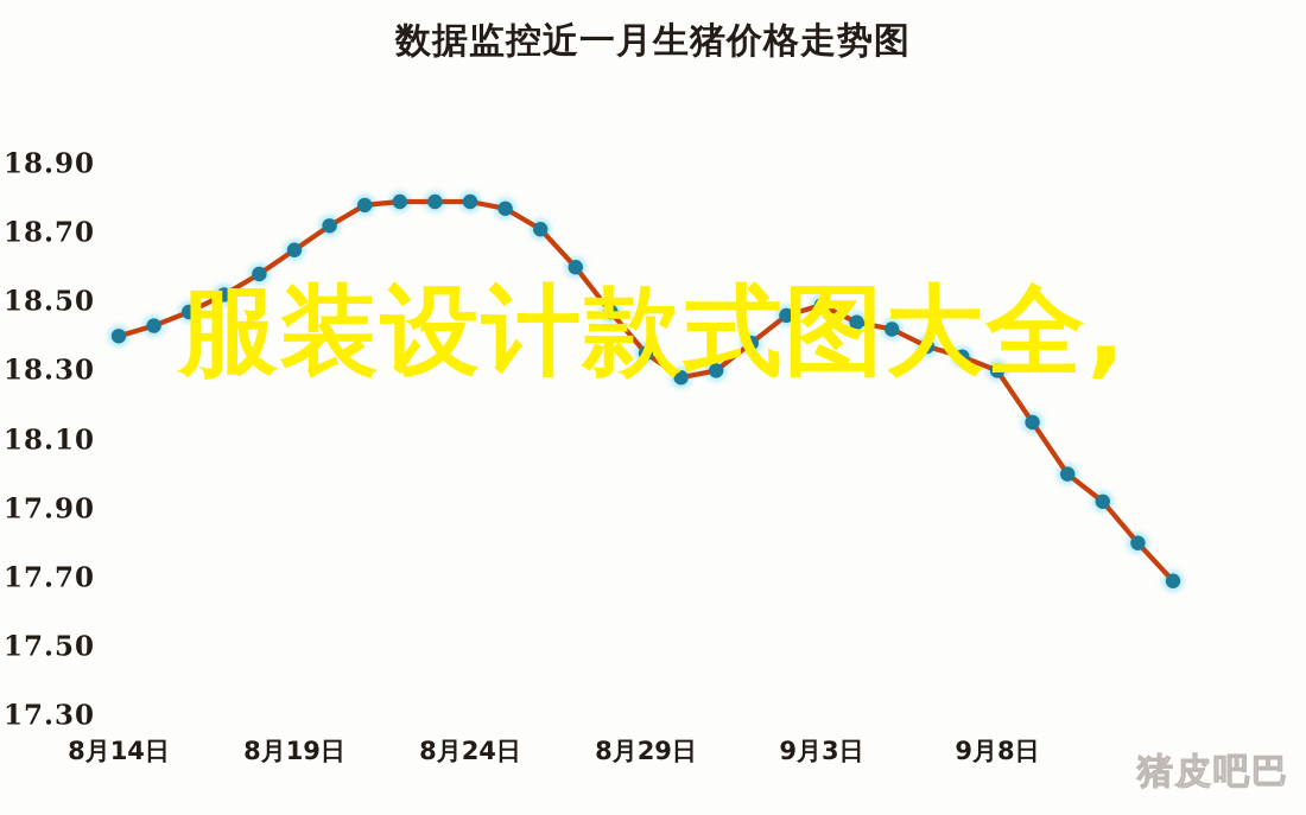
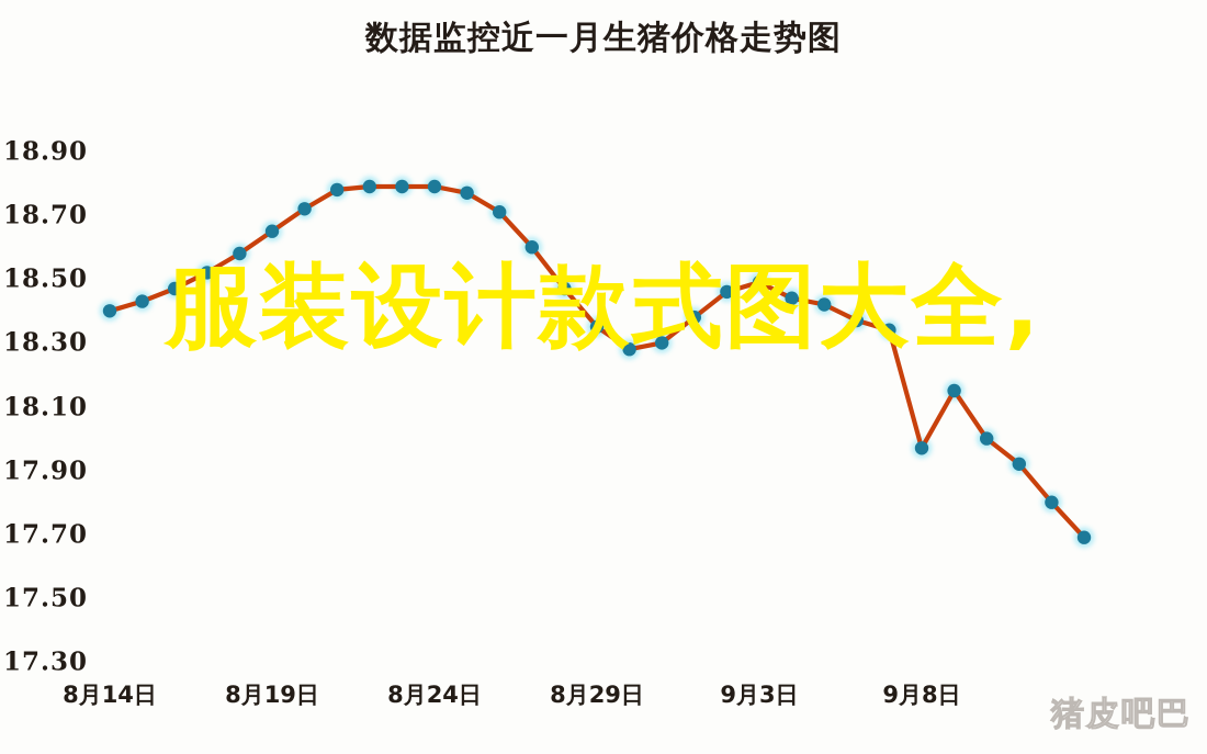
9月8日: 18.30 -> 17.97
